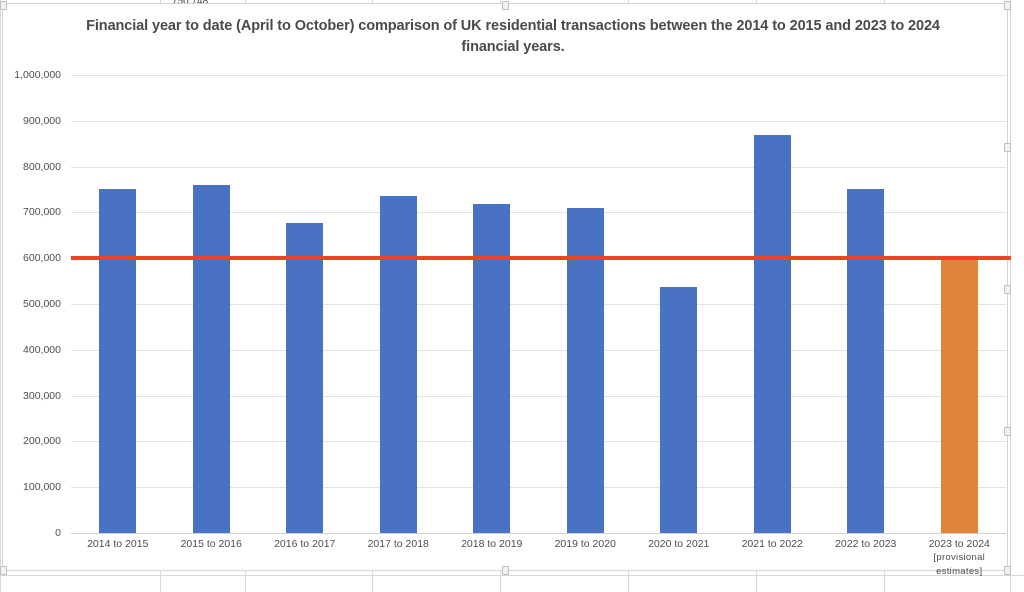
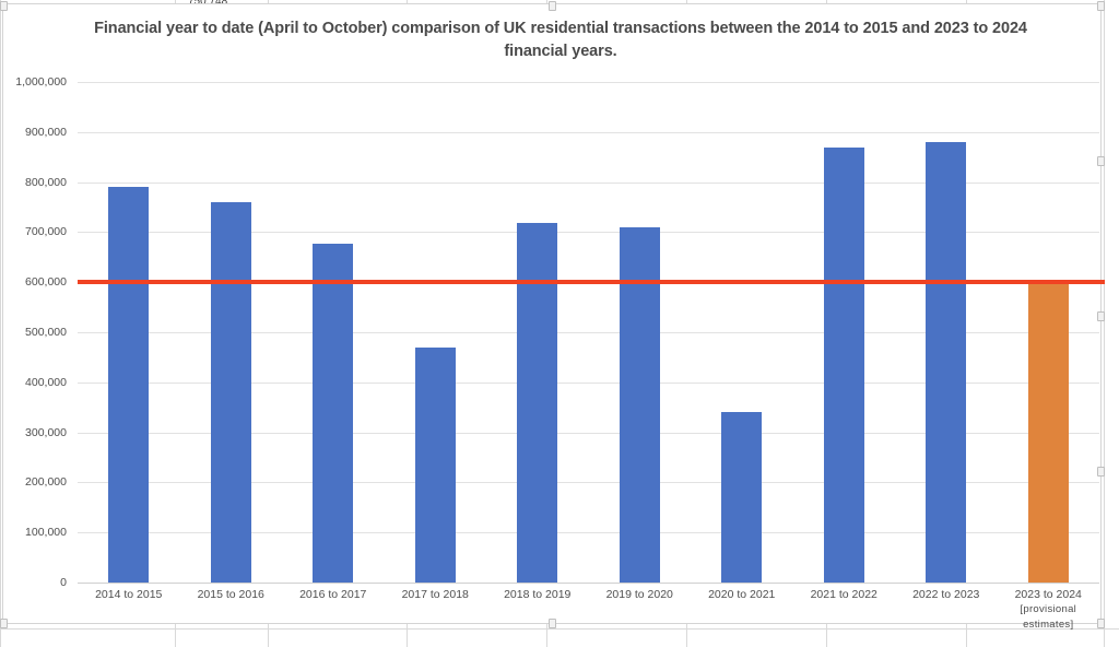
2014 to 2015: 750000 -> 790000
2017 to 2018: 740000 -> 470000
2020 to 2021: 540000 -> 340000
2022 to 2023: 750000 -> 880000
